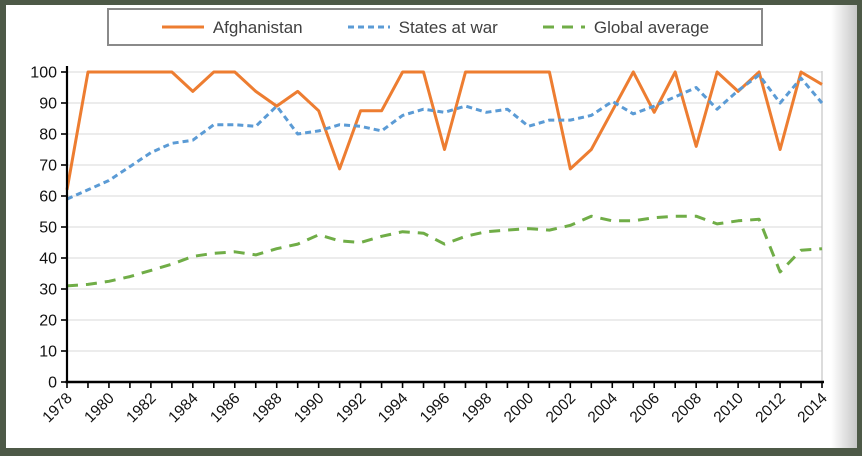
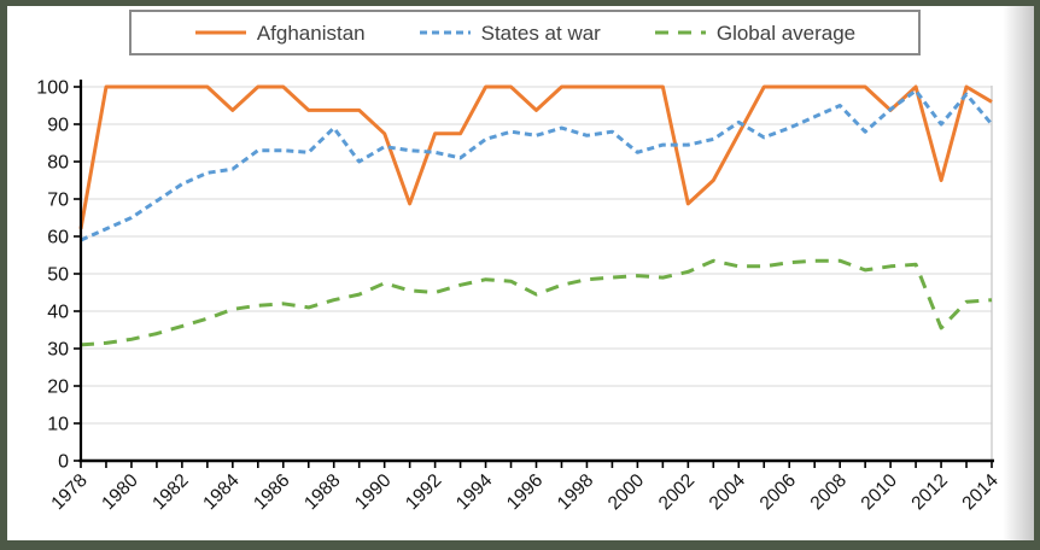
Afghanistan/1988: 89 -> 94
States at war/1990: 81 -> 84
Afghanistan/1996: 75 -> 94
Afghanistan/2006: 87 -> 100
Afghanistan/2008: 76 -> 100
